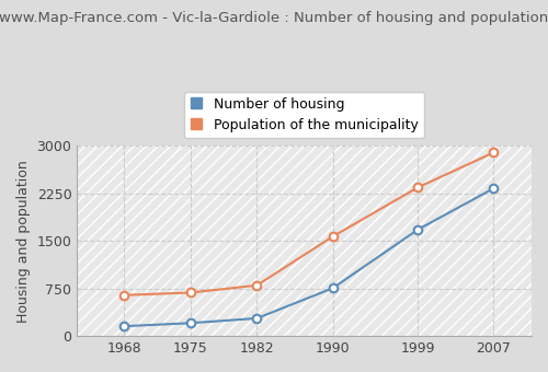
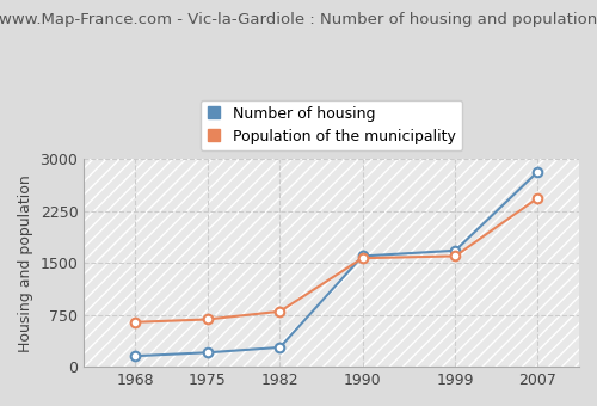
Number of housing/1990: 760 -> 1600
Population of the municipality/1999: 2340 -> 1600
Number of housing/2007: 2330 -> 2820
Population of the municipality/2007: 2900 -> 2440
